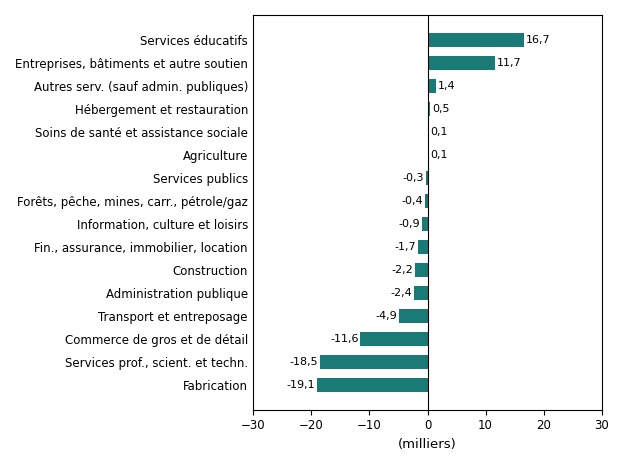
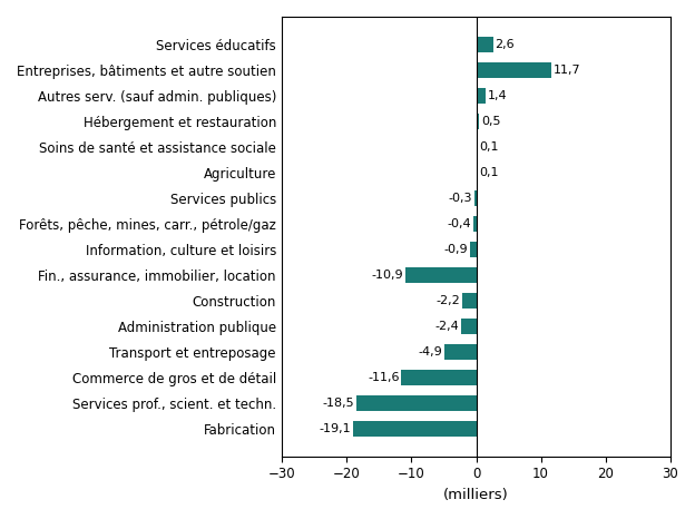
Services éducatifs: 16,7 -> 2,6
Fin., assurance, immobilier, location: -1,7 -> -10,9
